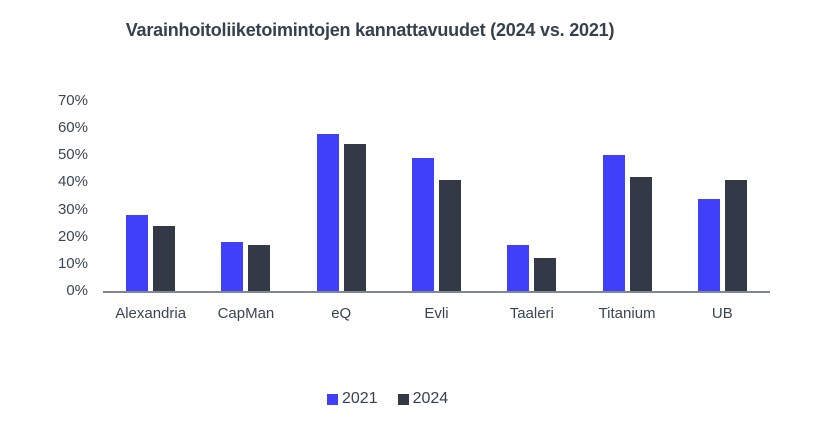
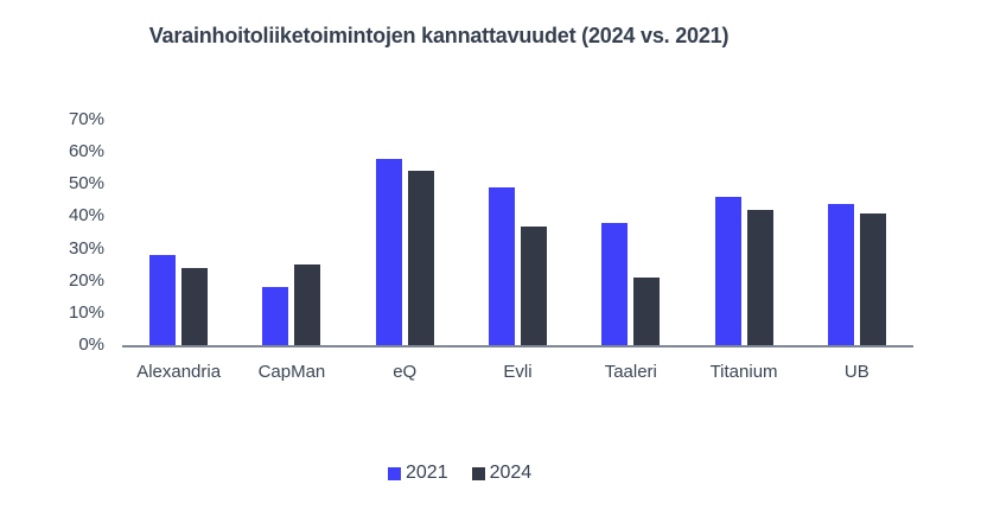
2024/CapMan: 17% -> 25%
2024/Evli: 41% -> 37%
2021/Taaleri: 17% -> 38%
2024/Taaleri: 12% -> 21%
2021/Titanium: 50% -> 46%
2021/UB: 34% -> 44%
